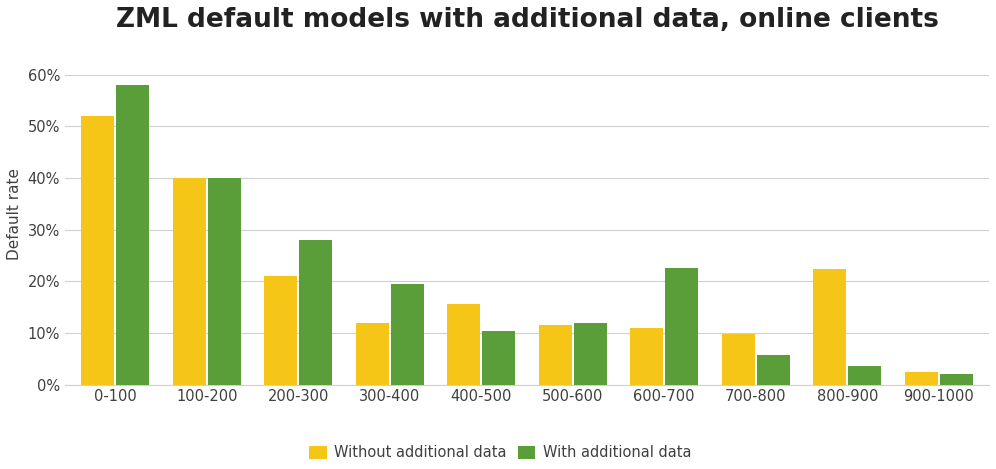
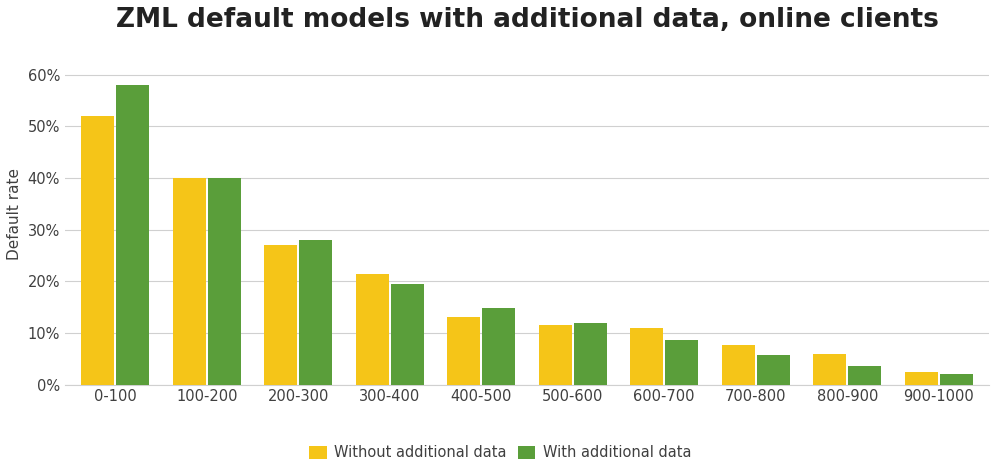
Without additional data/200-300: 21.0% -> 27.0%
Without additional data/300-400: 12.0% -> 21.5%
Without additional data/400-500: 15.6% -> 13.0%
With additional data/400-500: 10.4% -> 14.8%
With additional data/600-700: 22.6% -> 8.6%
Without additional data/700-800: 9.8% -> 7.7%
Without additional data/800-900: 22.4% -> 6.0%
